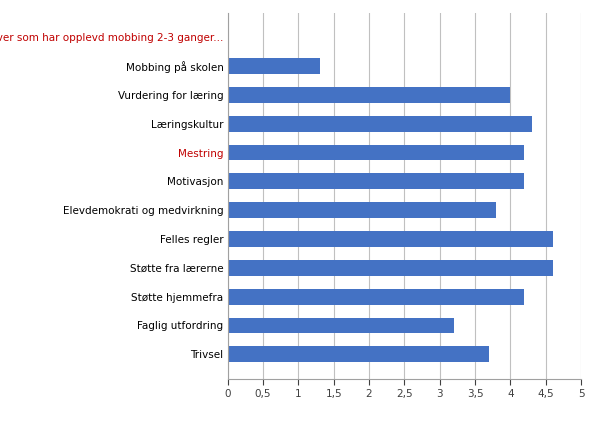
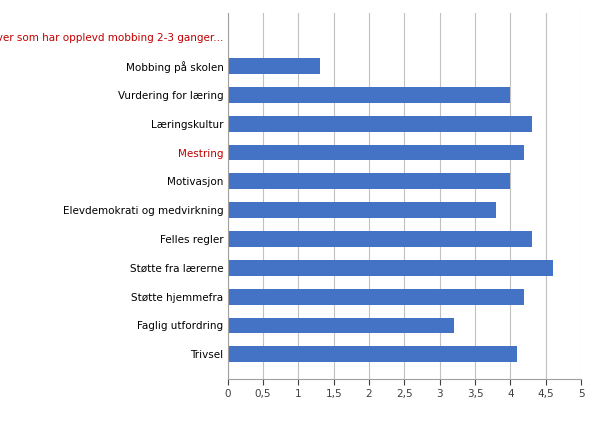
Motivasjon: 4,2 -> 4,0
Felles regler: 4,6 -> 4,3
Trivsel: 3,7 -> 4,1
